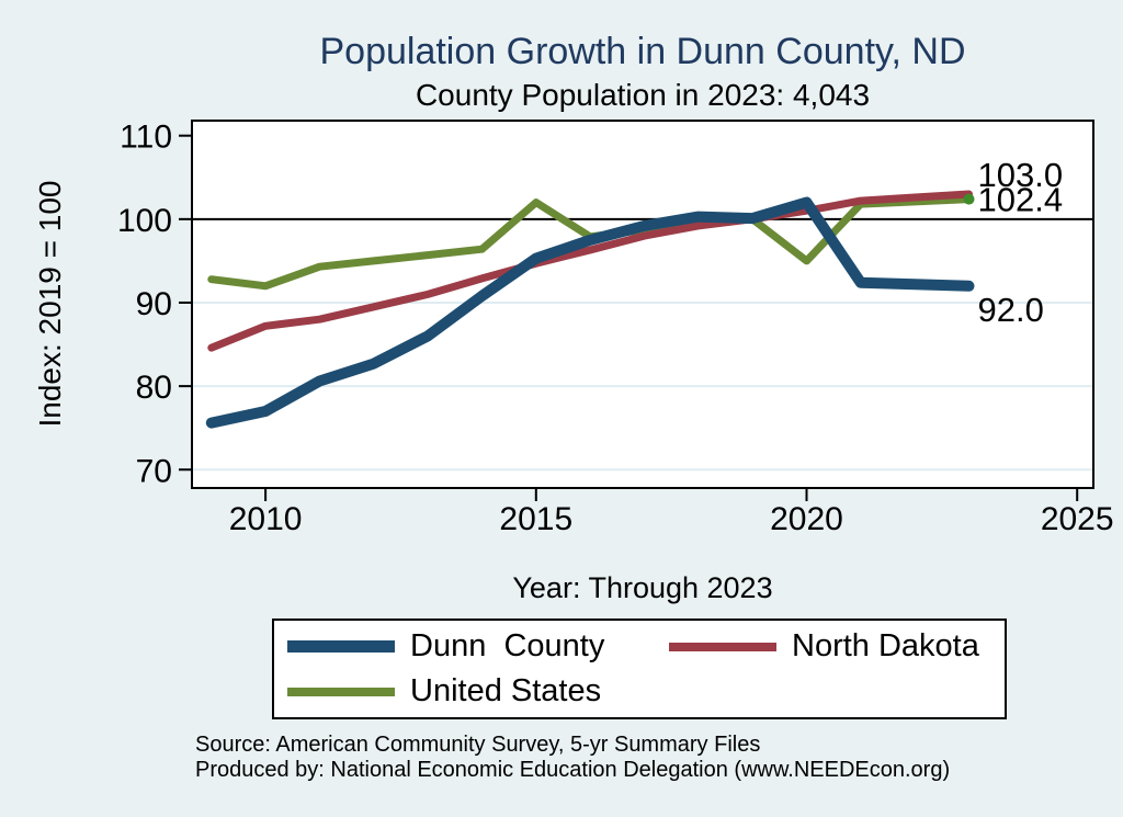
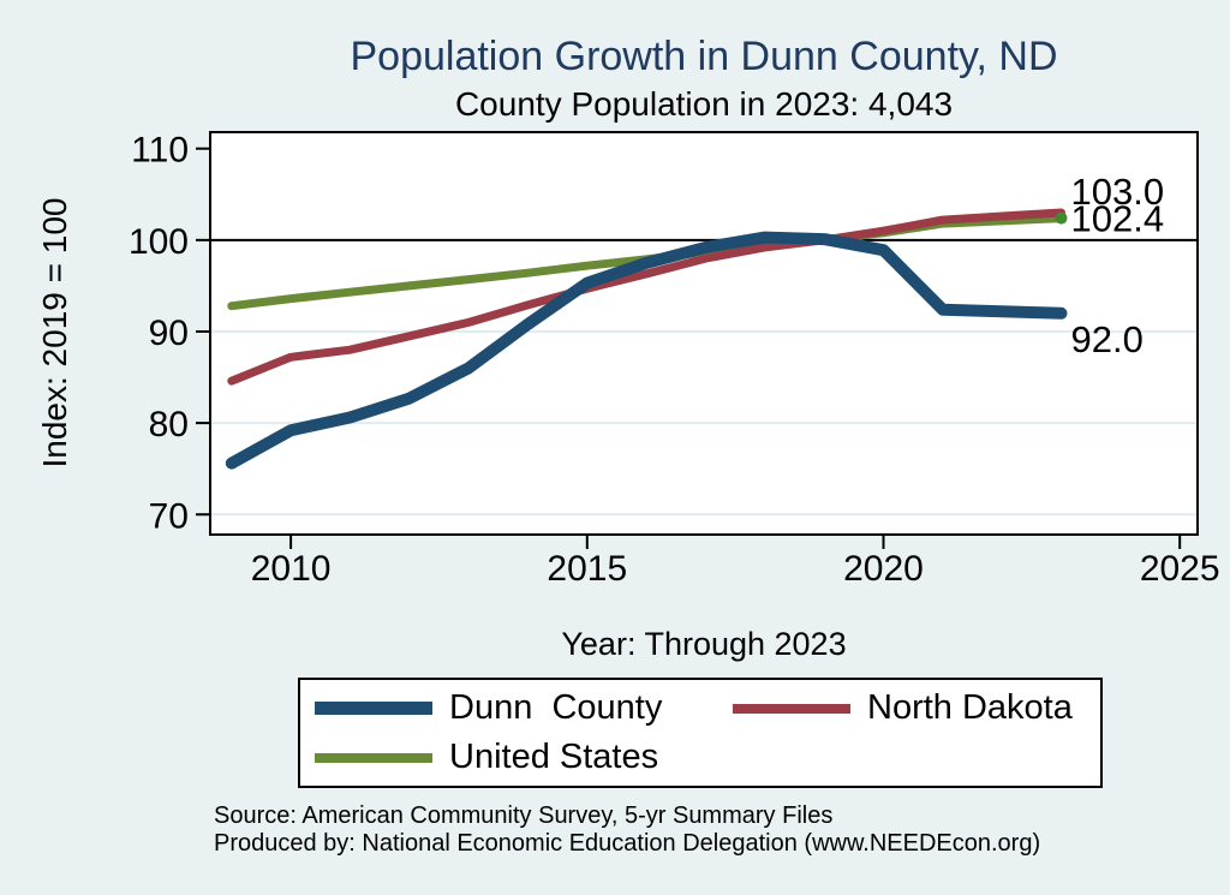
Dunn County/2010: 77 -> 79
United States/2010: 92 -> 94
United States/2015: 102 -> 97
Dunn County/2020: 102 -> 99
United States/2020: 95 -> 101
